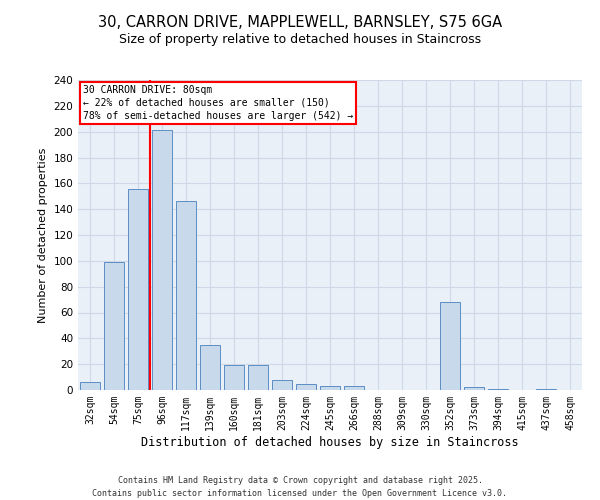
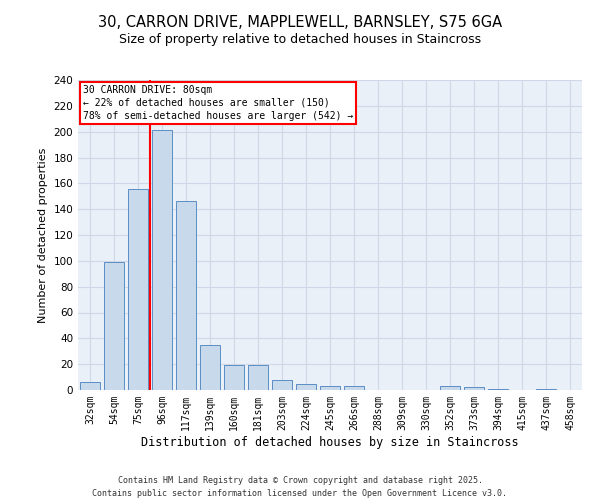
352sqm: 68 -> 3
